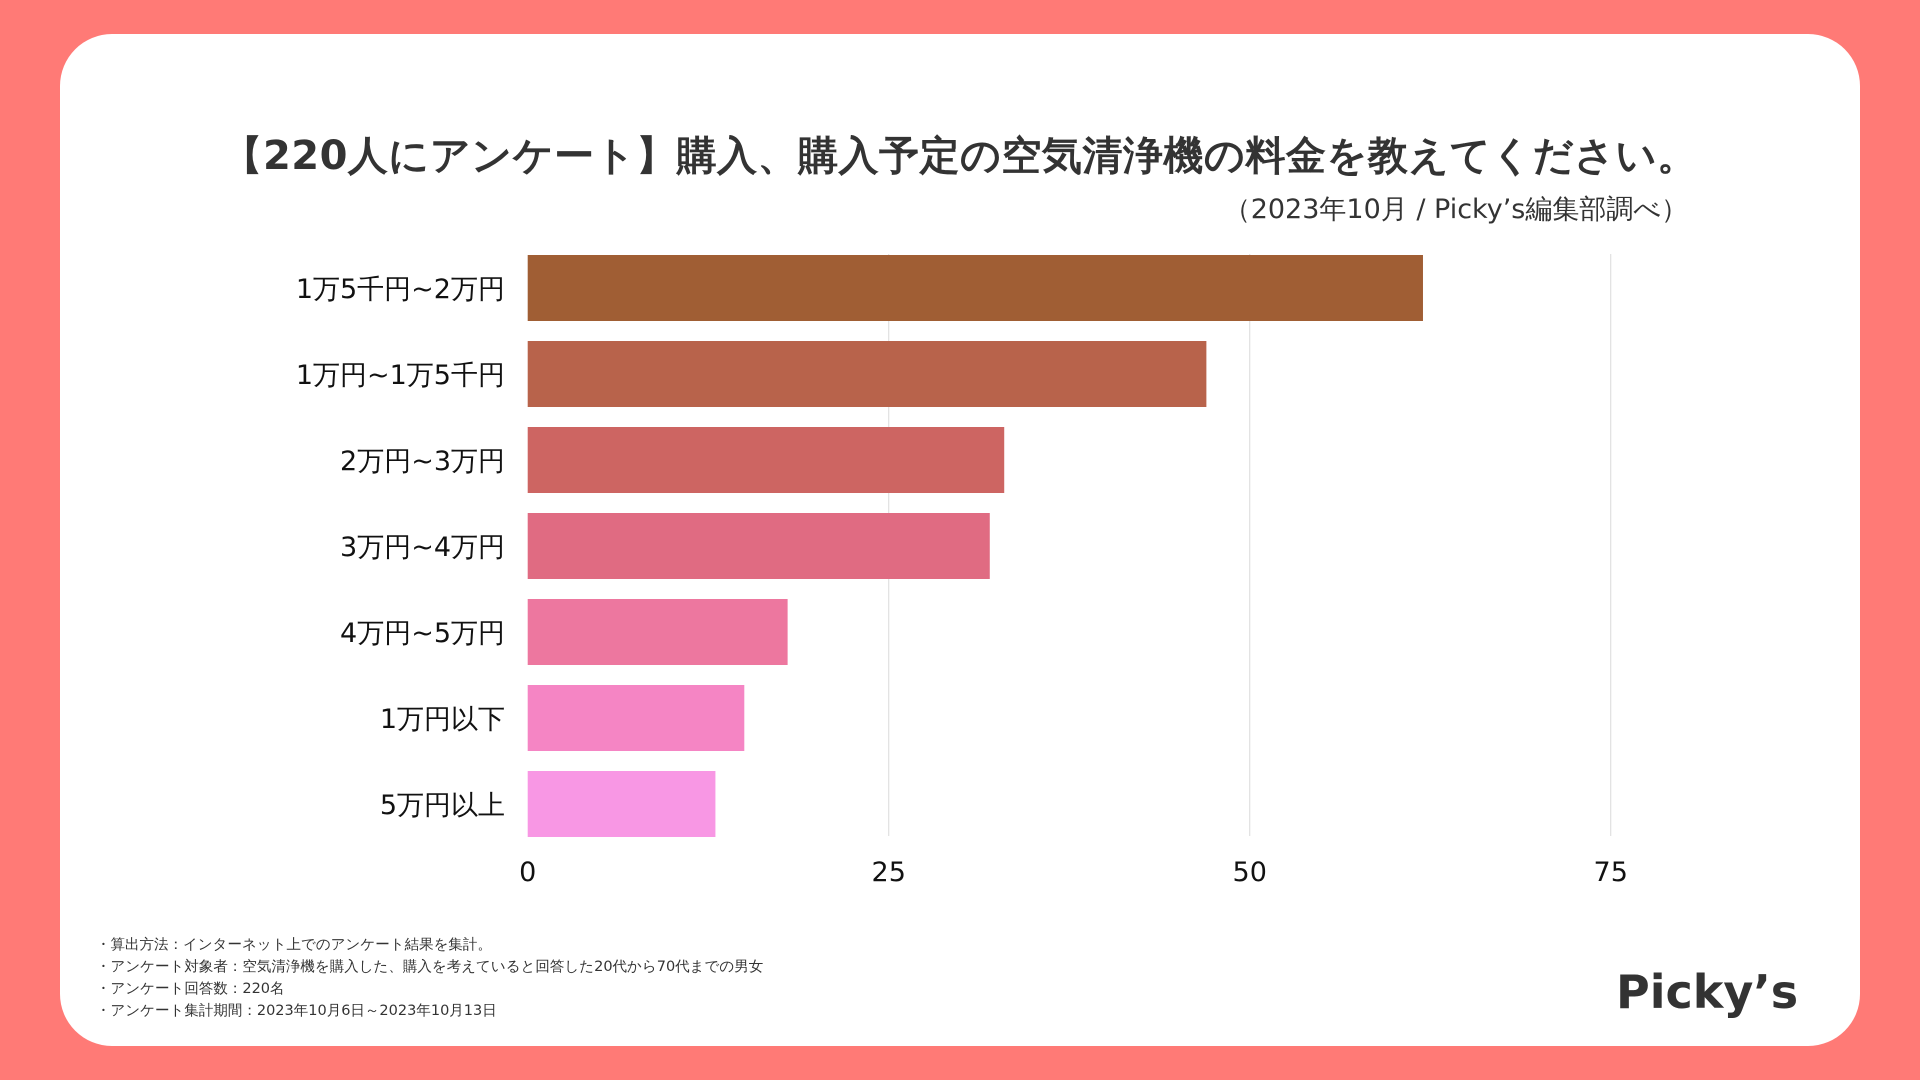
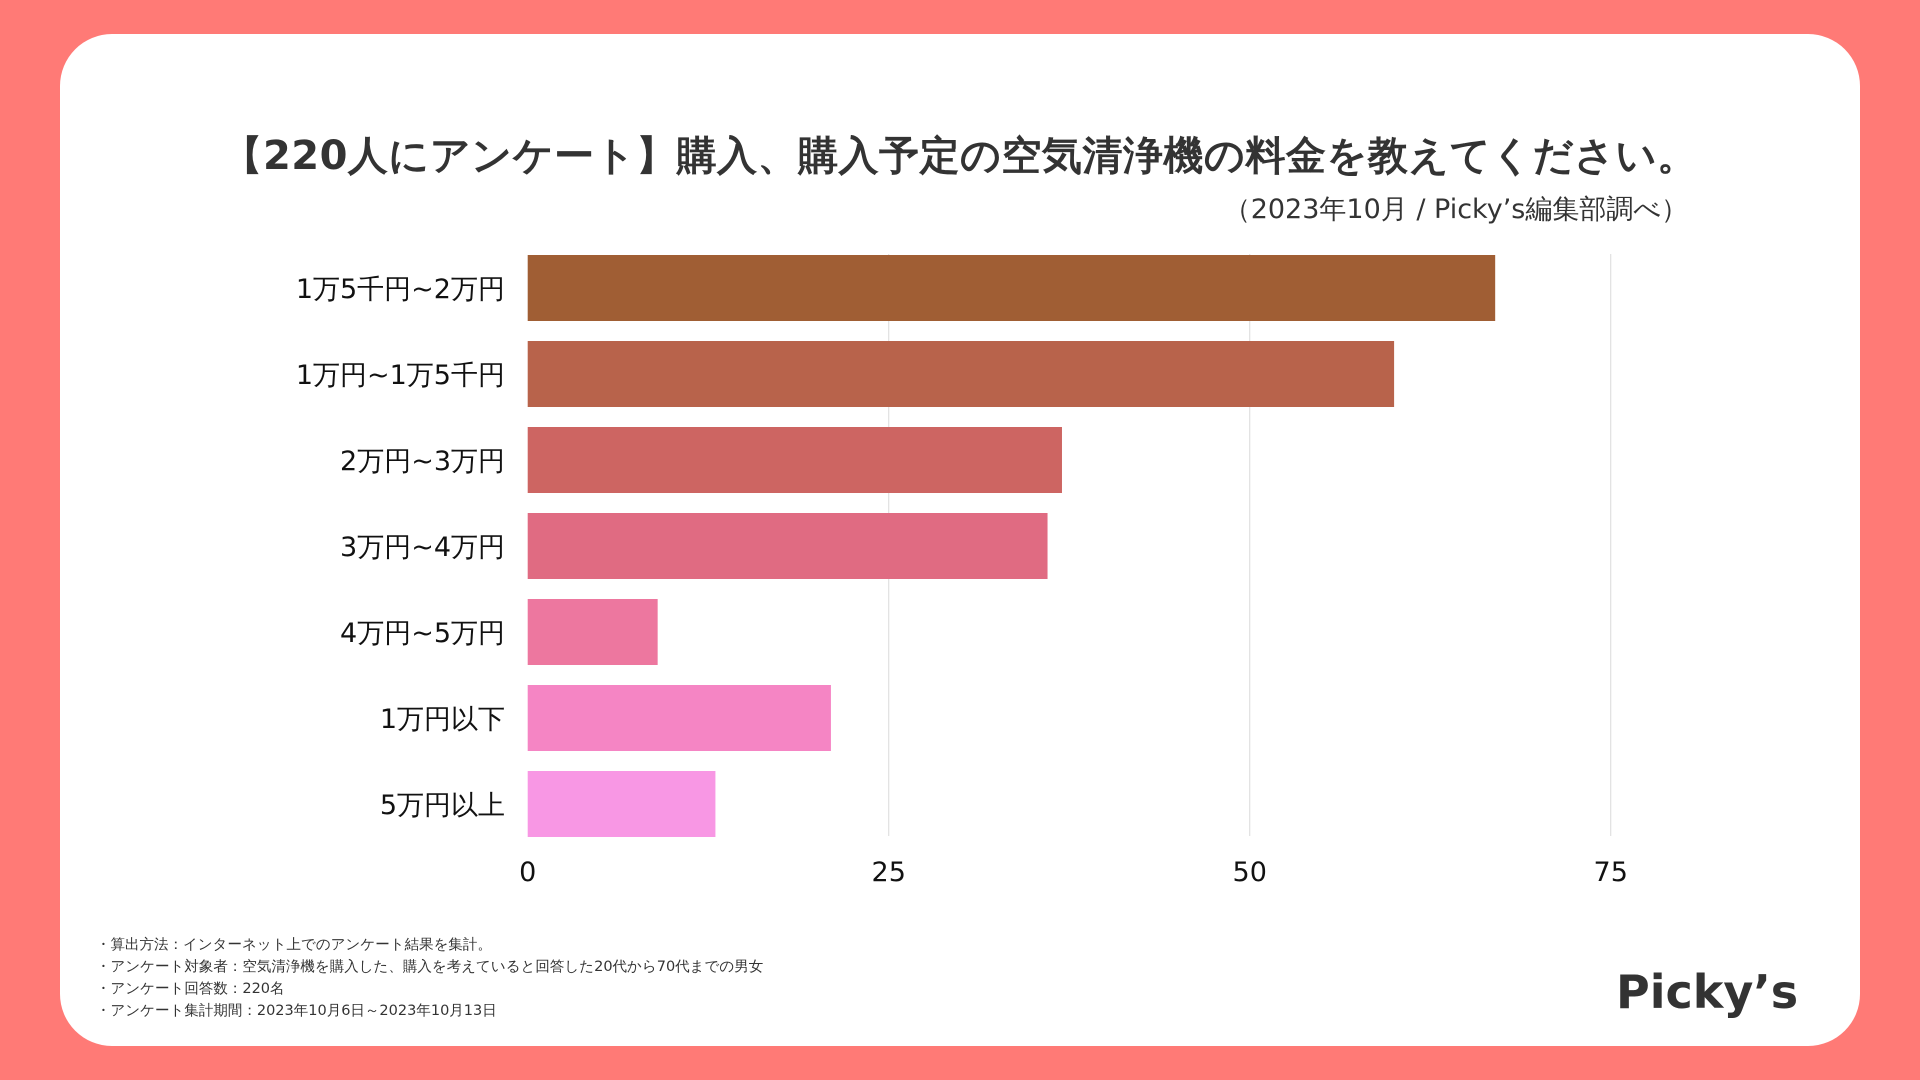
1万5千円~2万円: 62 -> 67
1万円~1万5千円: 47 -> 60
2万円~3万円: 33 -> 37
3万円~4万円: 32 -> 36
4万円~5万円: 18 -> 9
1万円以下: 15 -> 21
